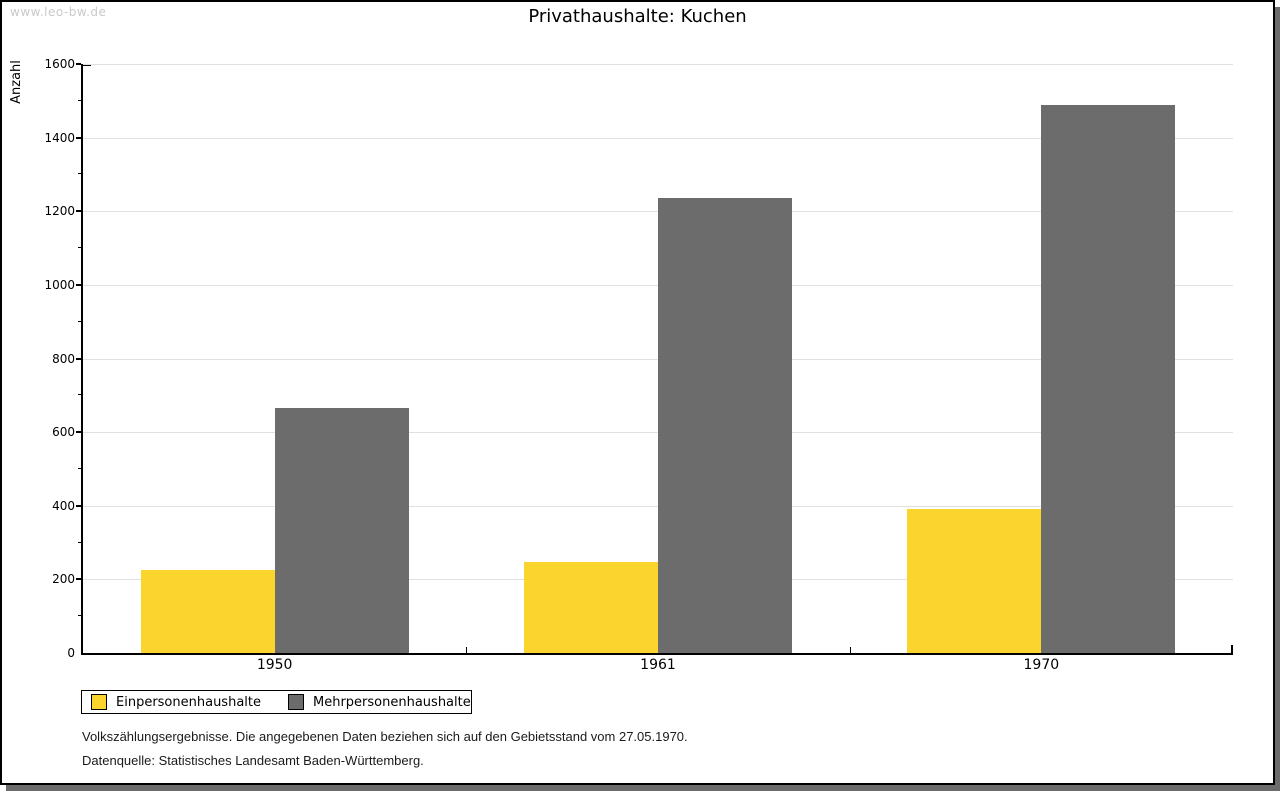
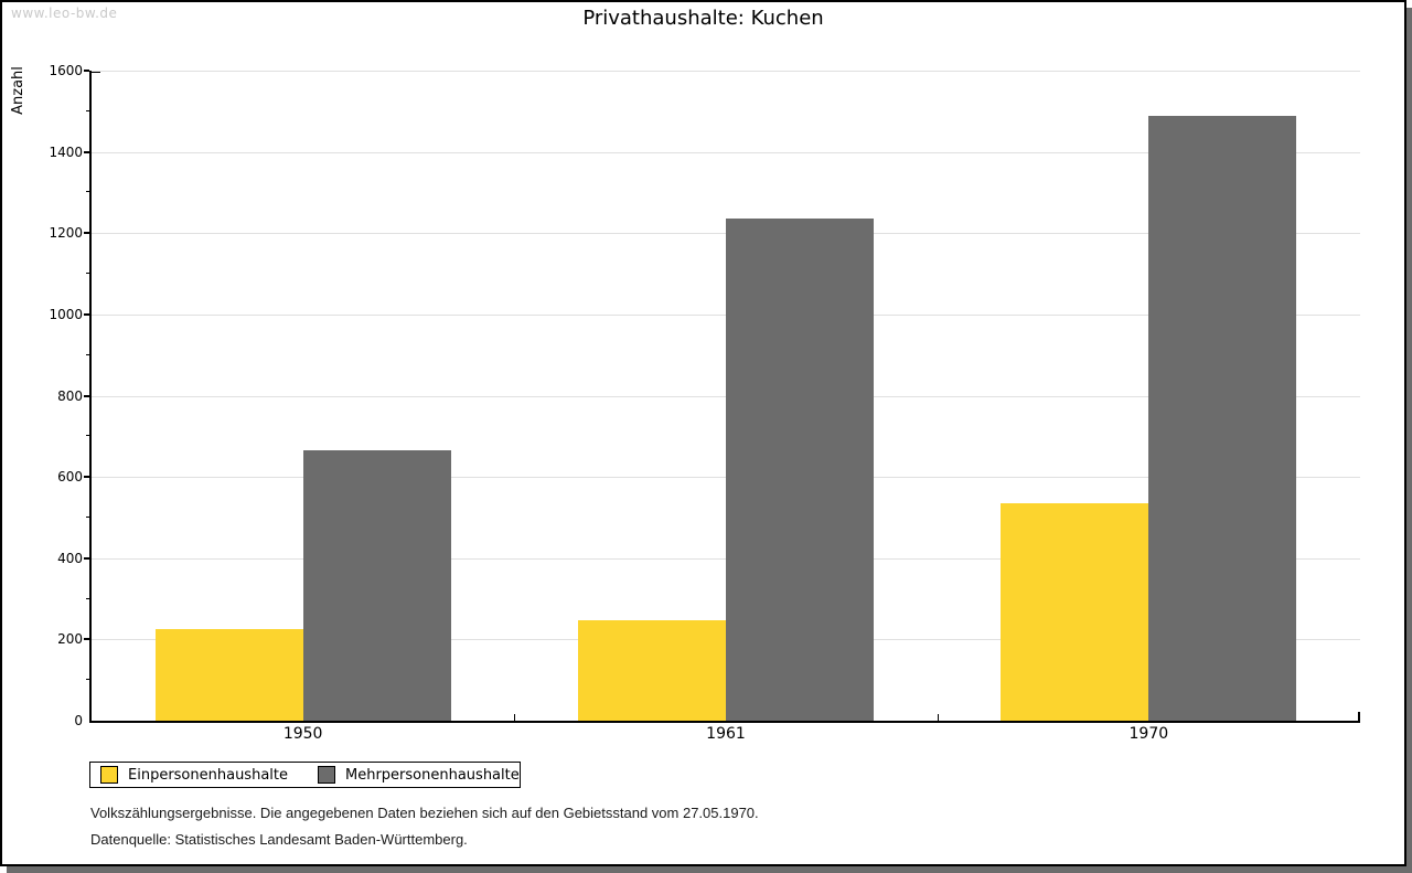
Einpersonenhaushalte/1970: 390 -> 540
